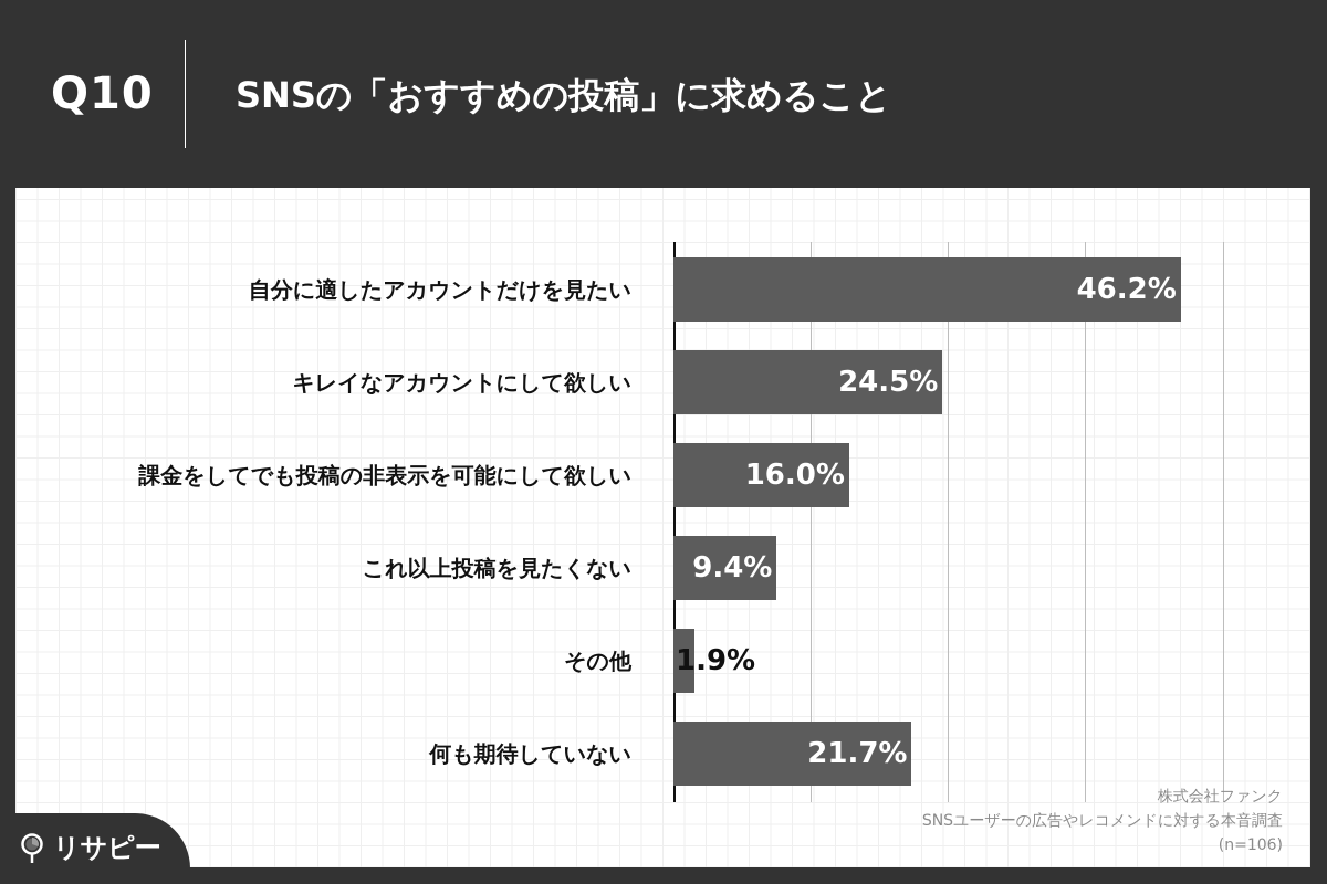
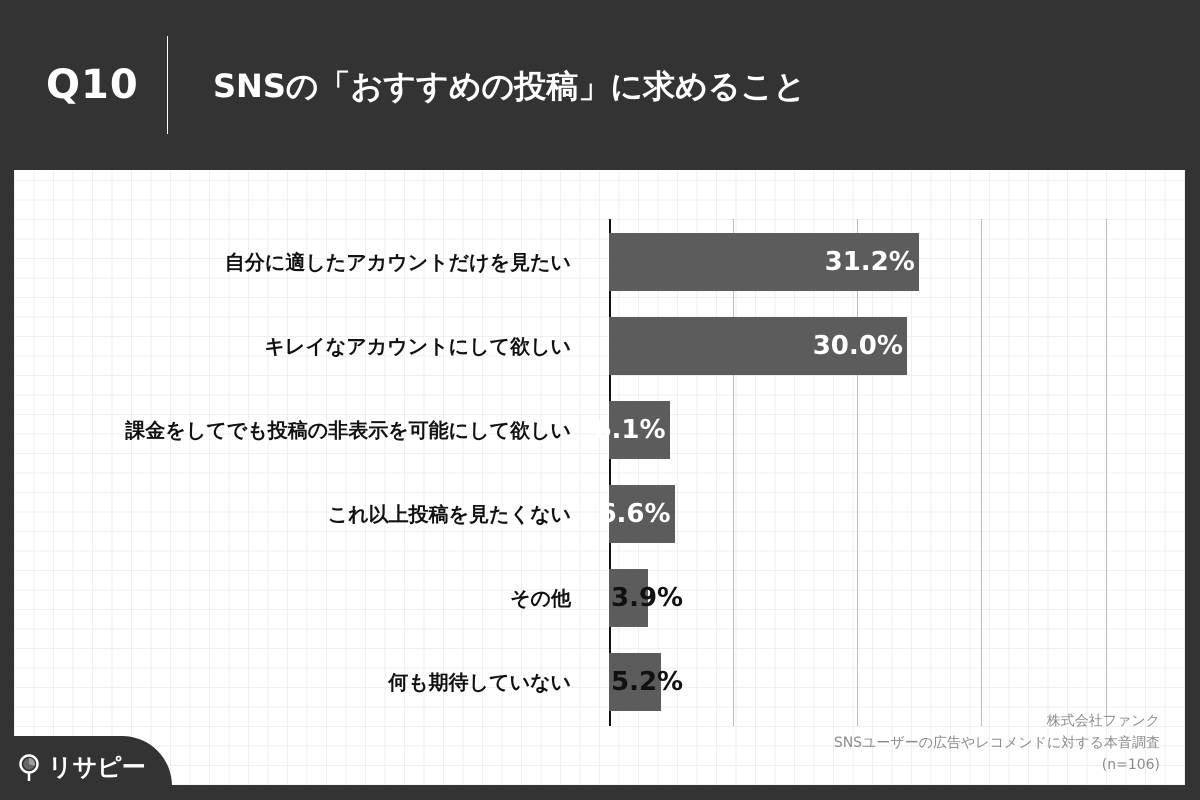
自分に適したアカウントだけを見たい: 46.2% -> 31.2%
キレイなアカウントにして欲しい: 24.5% -> 30.0%
課金をしてでも投稿の非表示を可能にして欲しい: 16.0% -> 6.1%
これ以上投稿を見たくない: 9.4% -> 6.6%
その他: 1.9% -> 3.9%
何も期待していない: 21.7% -> 5.2%
